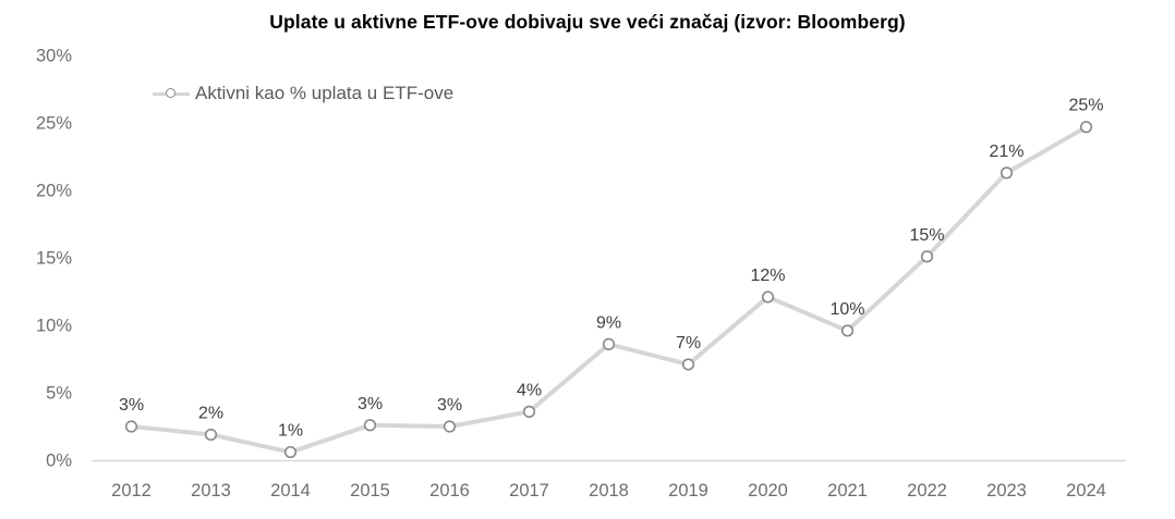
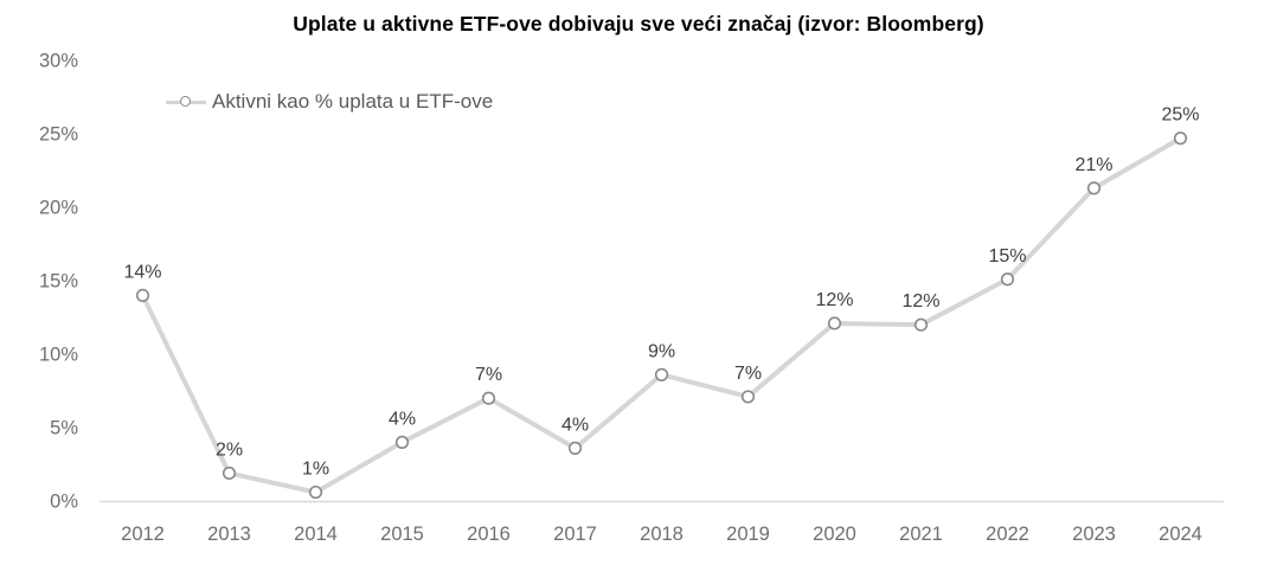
2012: 3% -> 14%
2015: 3% -> 4%
2016: 3% -> 7%
2021: 10% -> 12%
